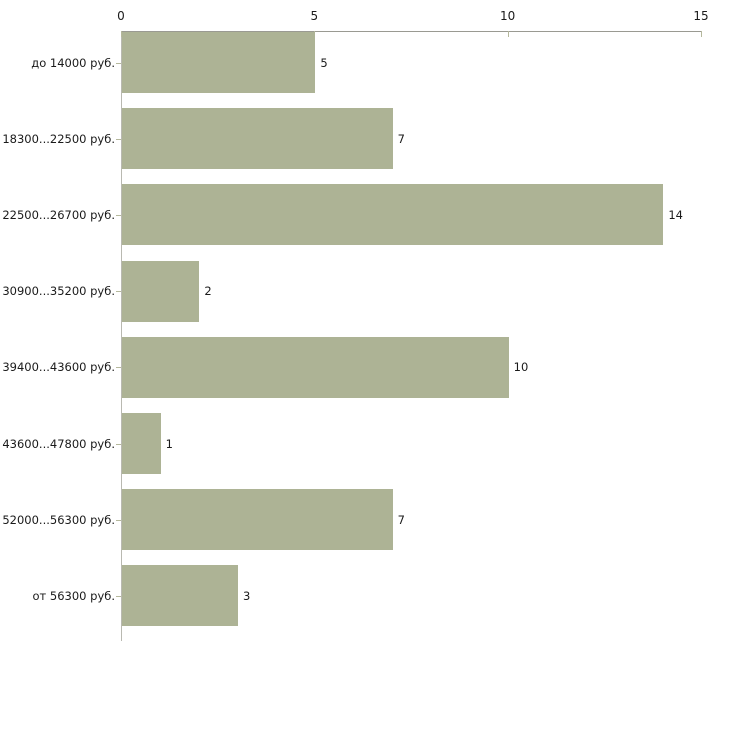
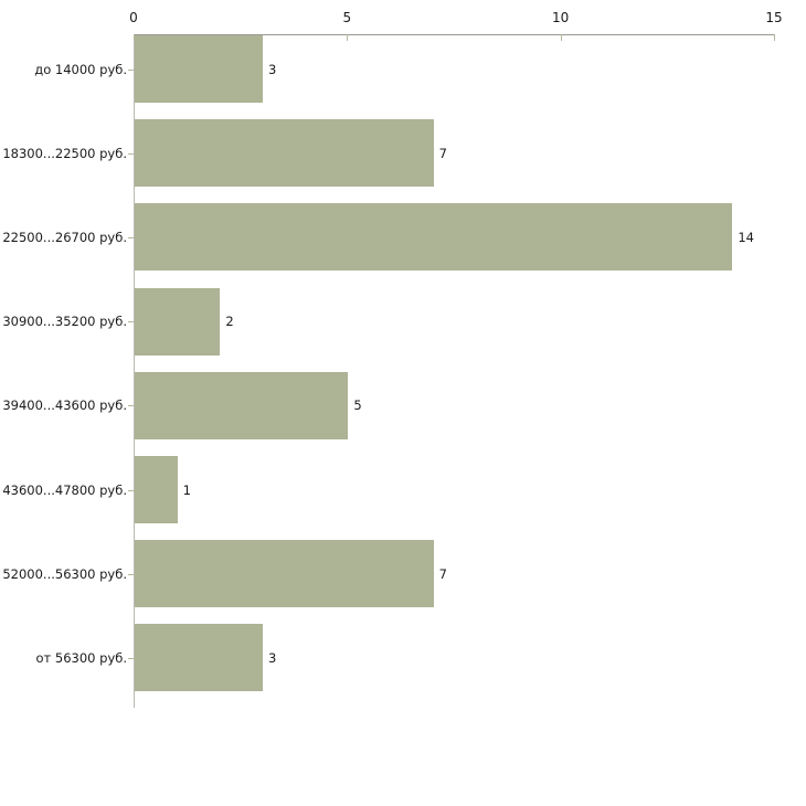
до 14000 руб.: 5 -> 3
39400...43600 руб.: 10 -> 5
